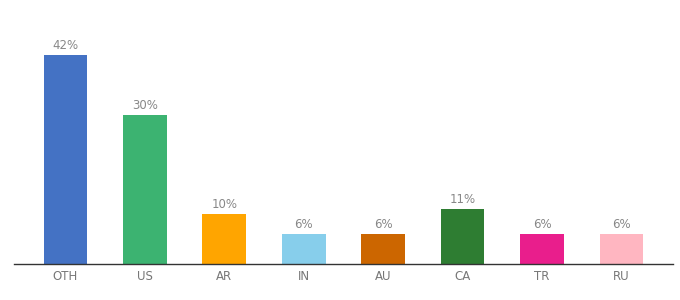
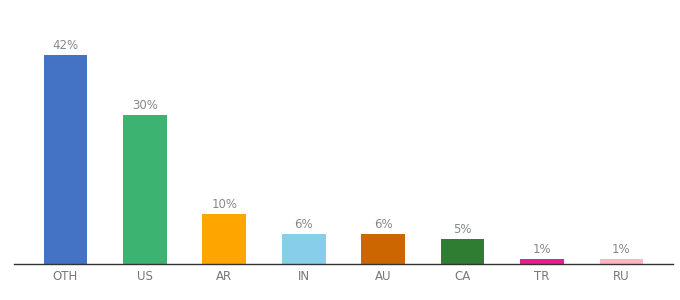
CA: 11% -> 5%
TR: 6% -> 1%
RU: 6% -> 1%
